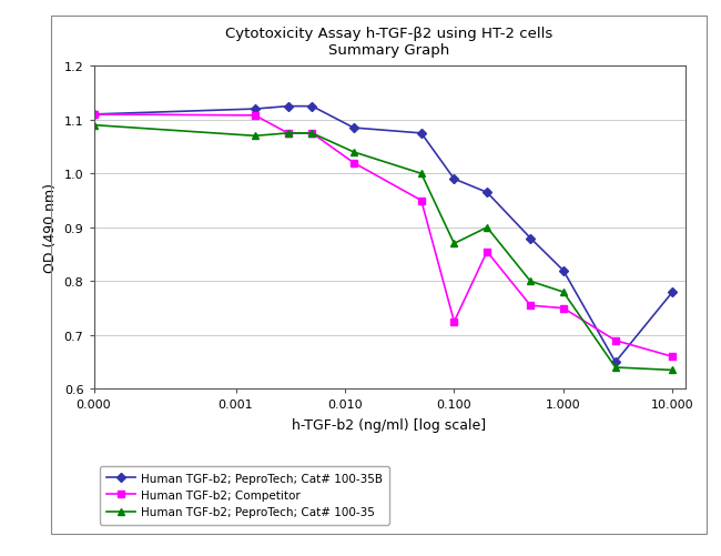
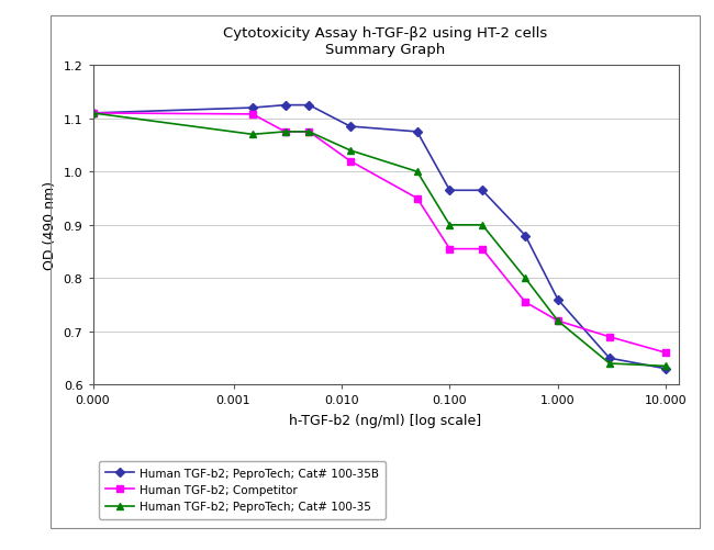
Human TGF-b2; PeproTech; Cat# 100-35/0.000: 1.090 -> 1.110
Human TGF-b2; PeproTech; Cat# 100-35B/0.100: 0.990 -> 0.965
Human TGF-b2; Competitor/0.100: 0.725 -> 0.855
Human TGF-b2; PeproTech; Cat# 100-35/0.100: 0.870 -> 0.900
Human TGF-b2; PeproTech; Cat# 100-35B/1.000: 0.820 -> 0.760
Human TGF-b2; Competitor/1.000: 0.750 -> 0.720
Human TGF-b2; PeproTech; Cat# 100-35/1.000: 0.780 -> 0.720
Human TGF-b2; PeproTech; Cat# 100-35B/10.000: 0.780 -> 0.630
